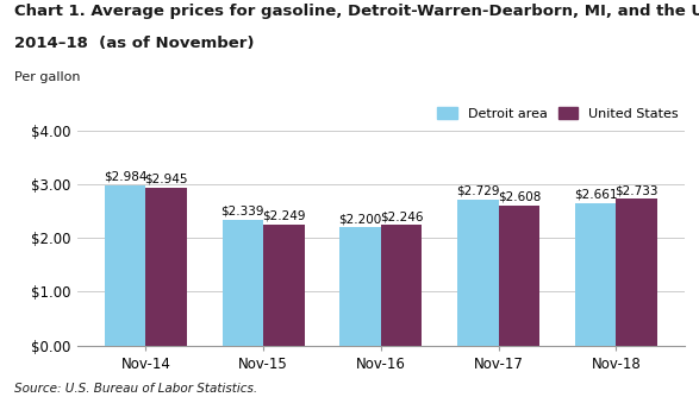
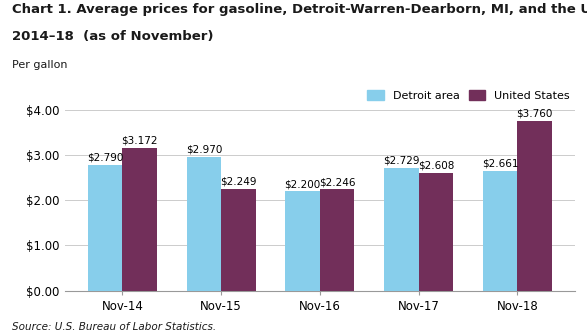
Detroit area/Nov-14: $2.984 -> $2.790
United States/Nov-14: $2.945 -> $3.172
Detroit area/Nov-15: $2.339 -> $2.970
United States/Nov-18: $2.733 -> $3.760
